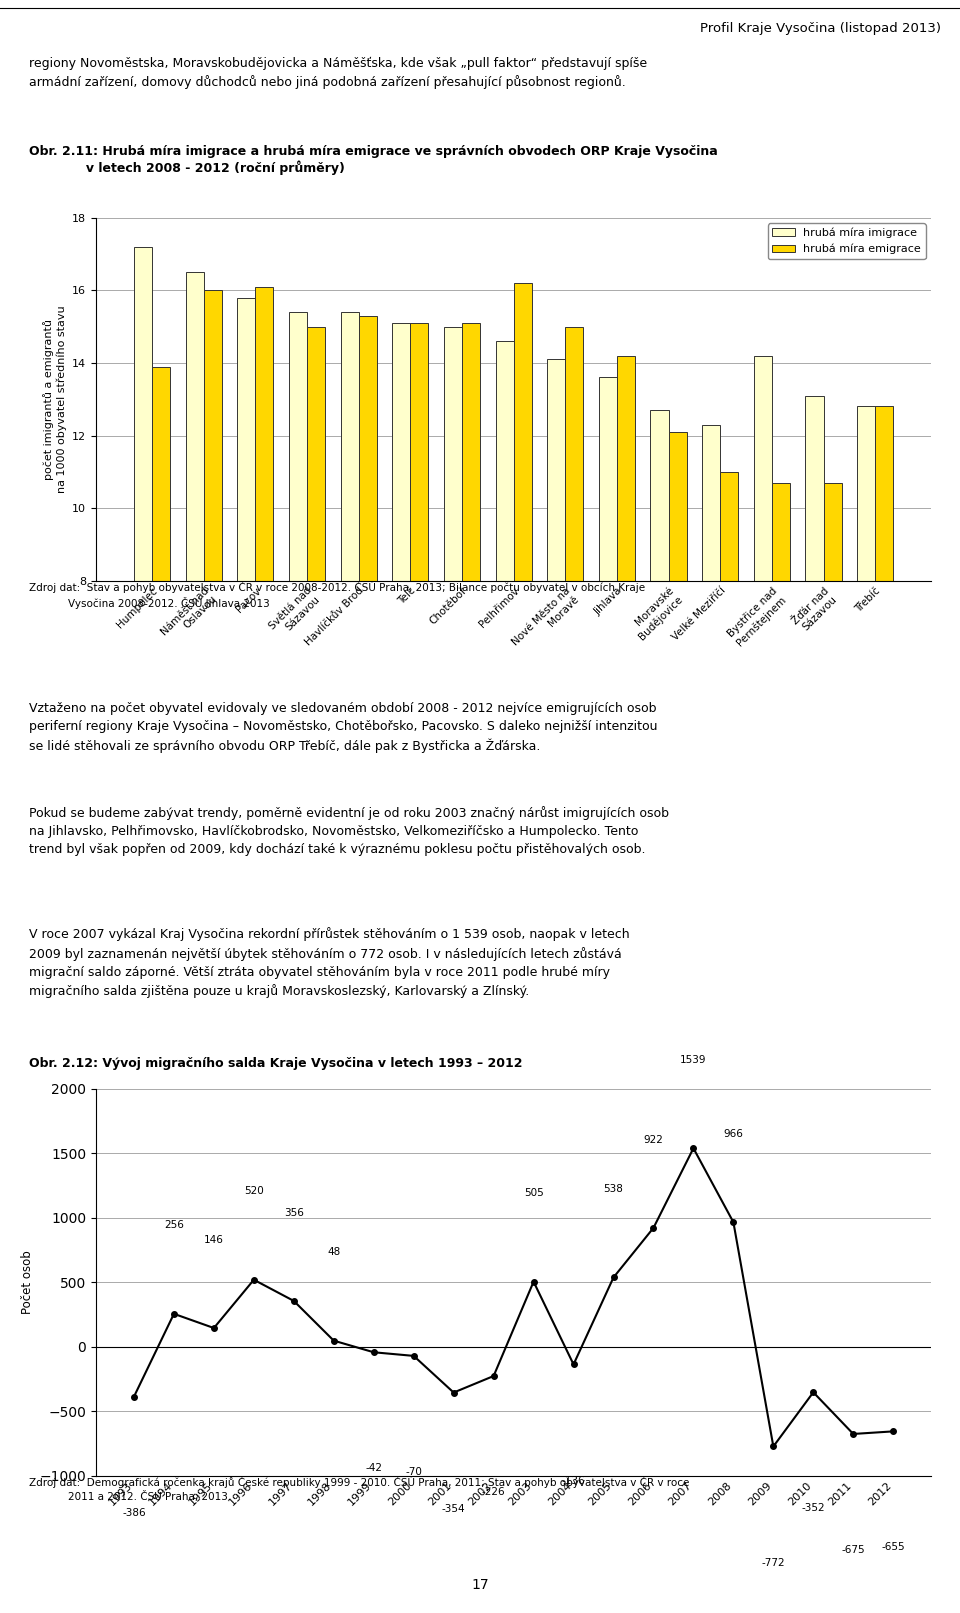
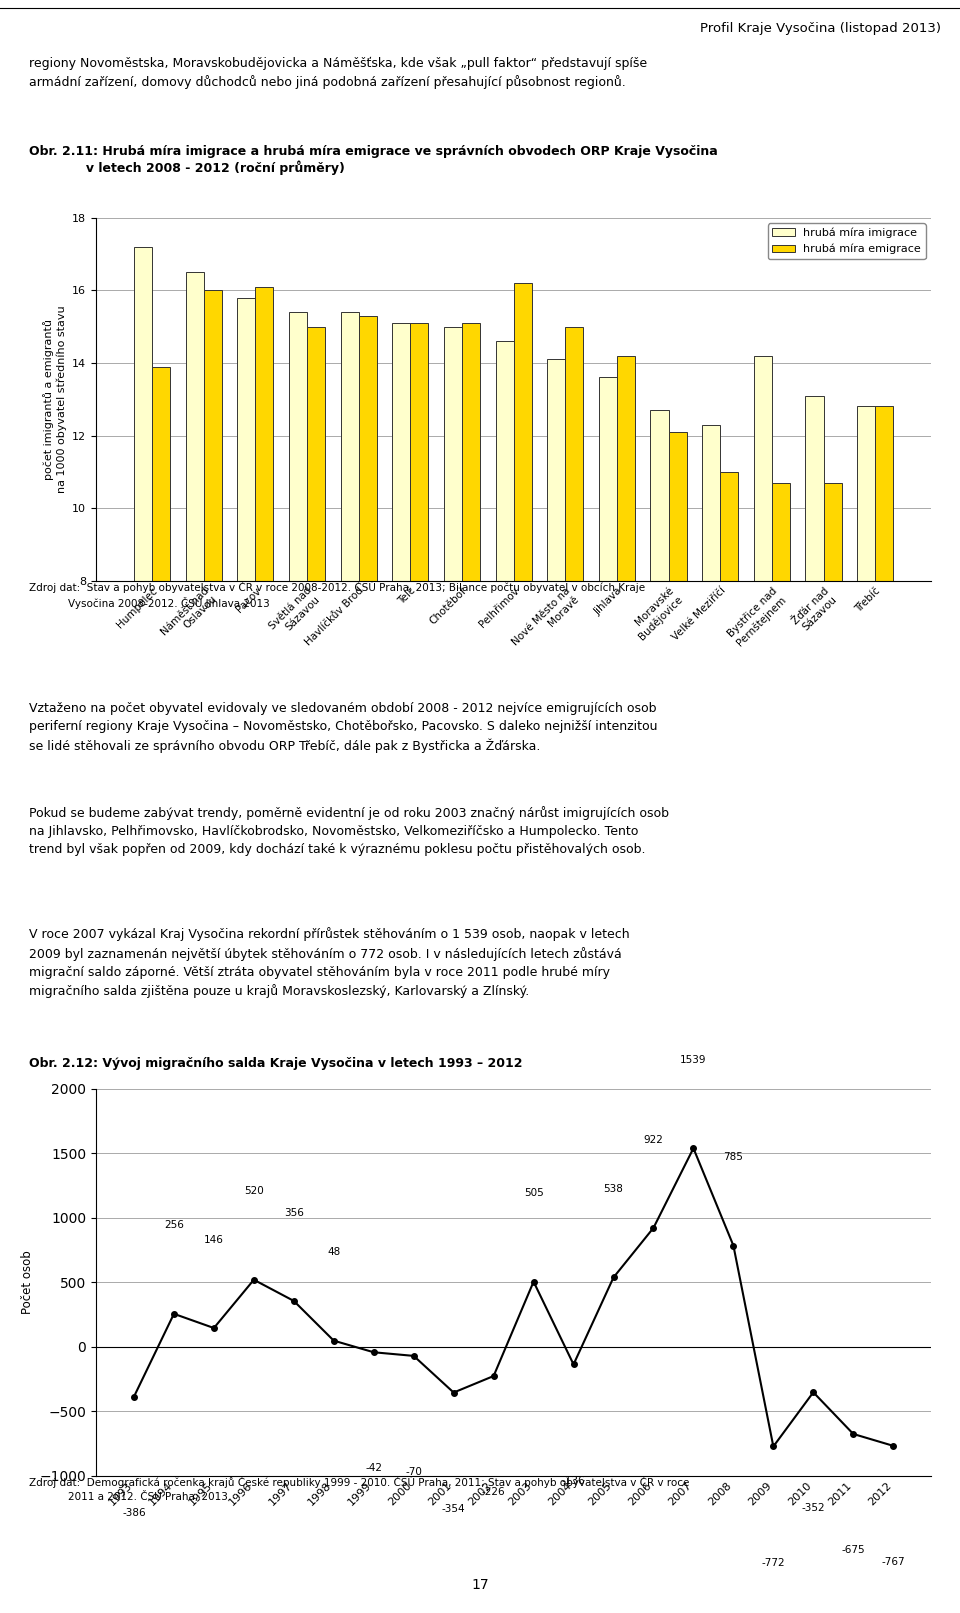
2008: 966 -> 785
2012: -655 -> -767
